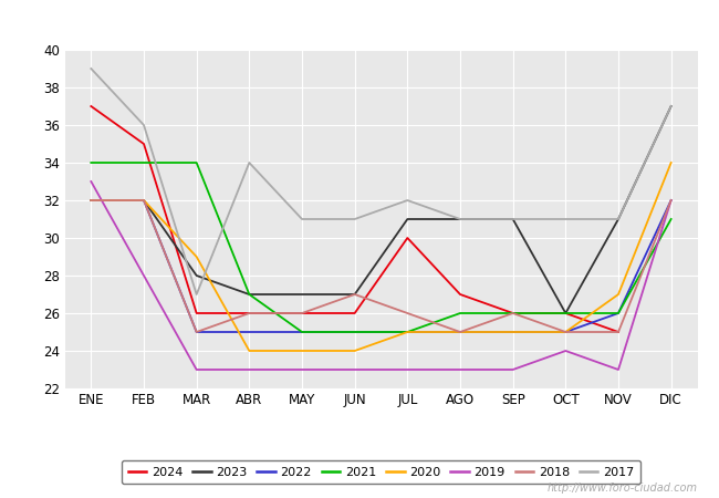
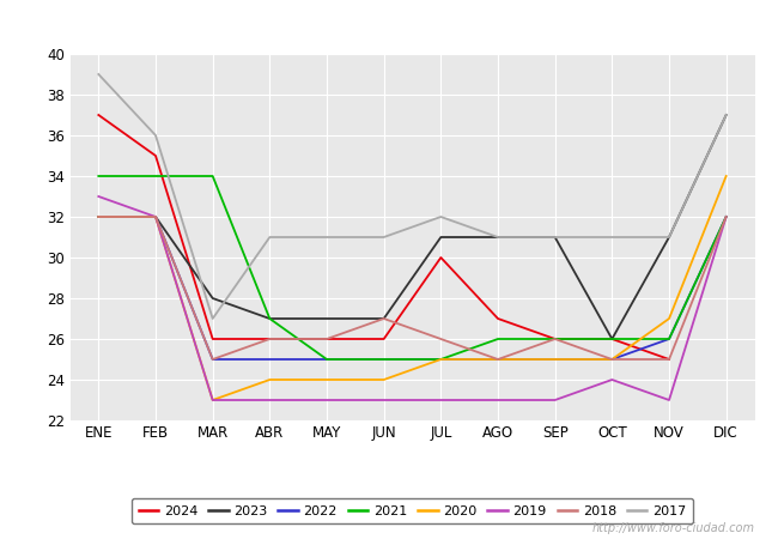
2019/FEB: 28 -> 32
2020/MAR: 29 -> 23
2017/ABR: 34 -> 31
2021/DIC: 31 -> 32
